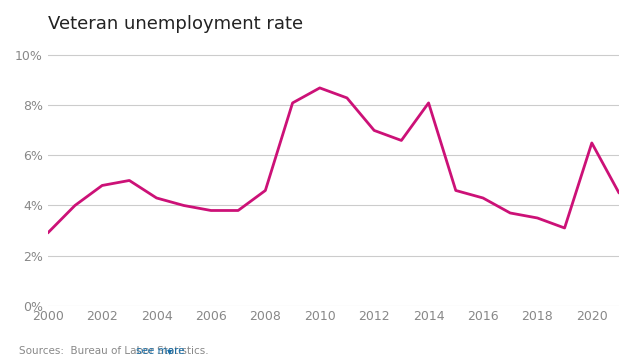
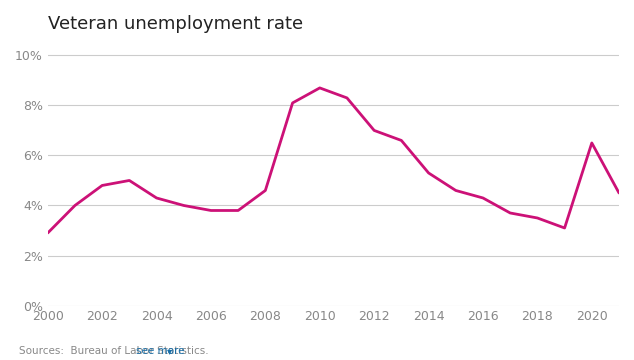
2014: 8.1% -> 5.3%
